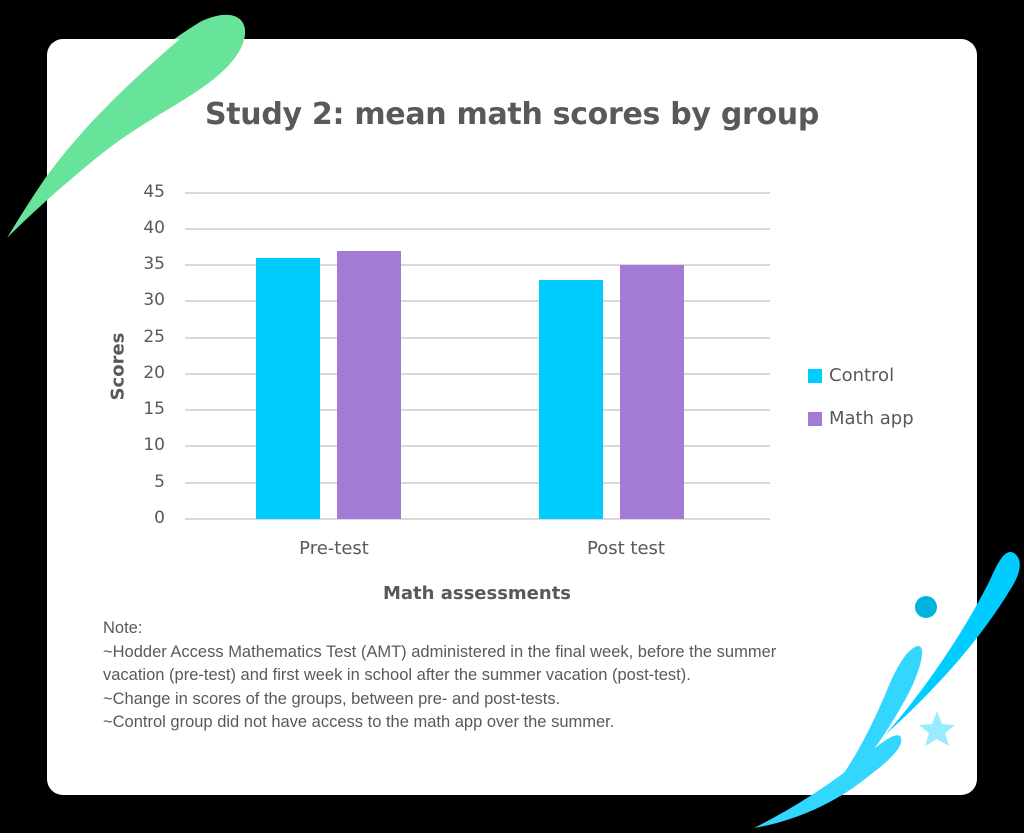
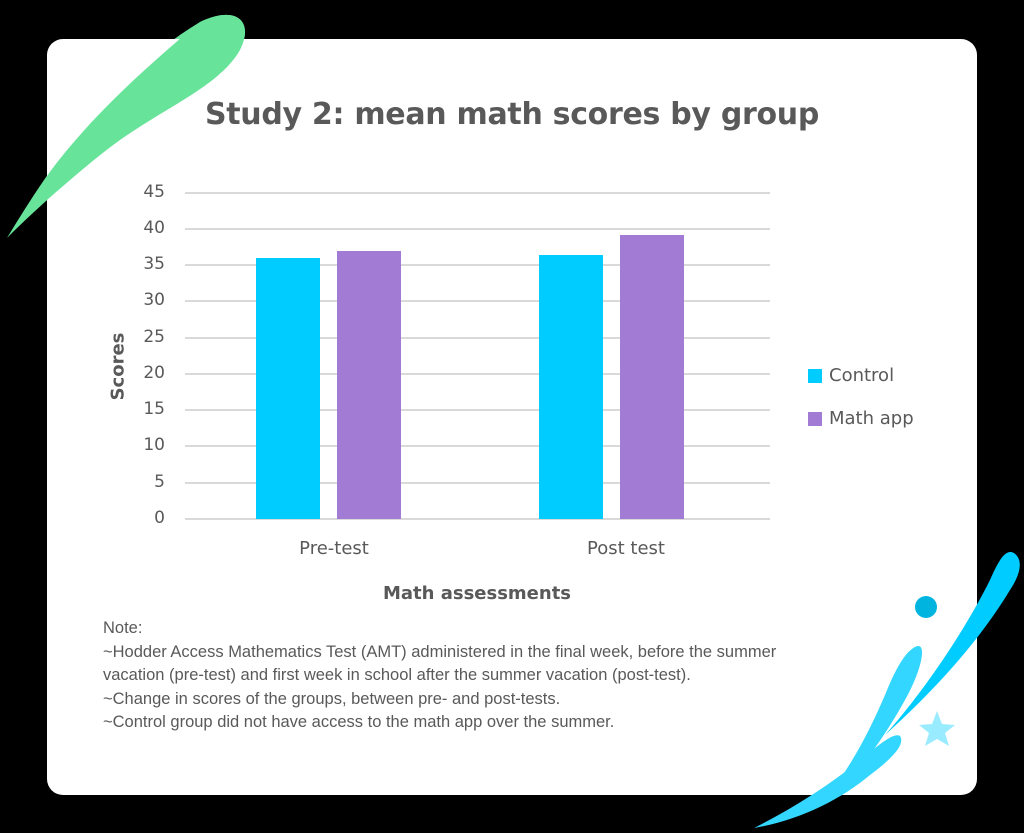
Control/Post test: 33 -> 36
Math app/Post test: 35 -> 39
